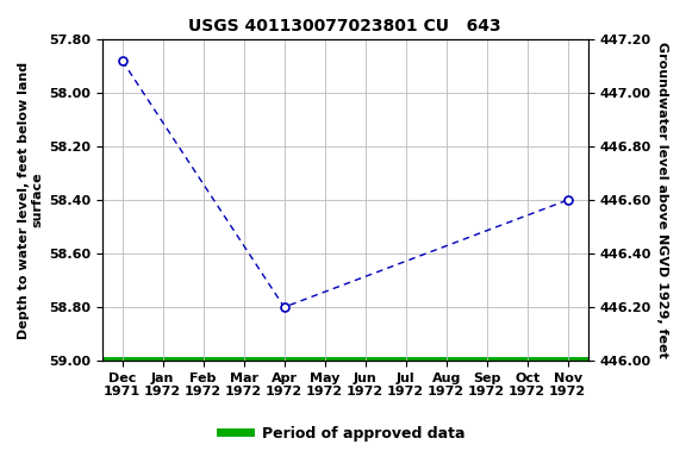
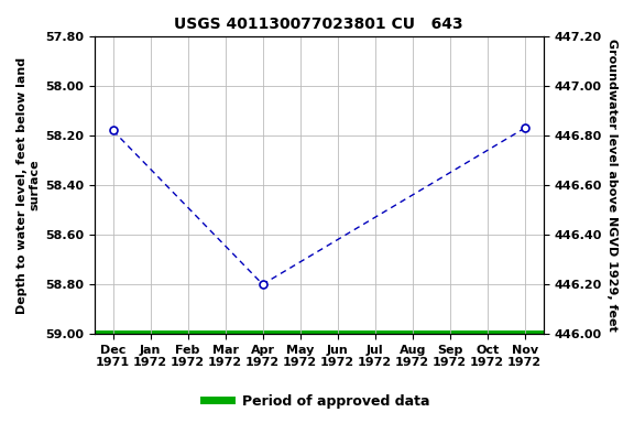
Dec 1971: 57.88 -> 58.18
Nov 1972: 58.40 -> 58.17
